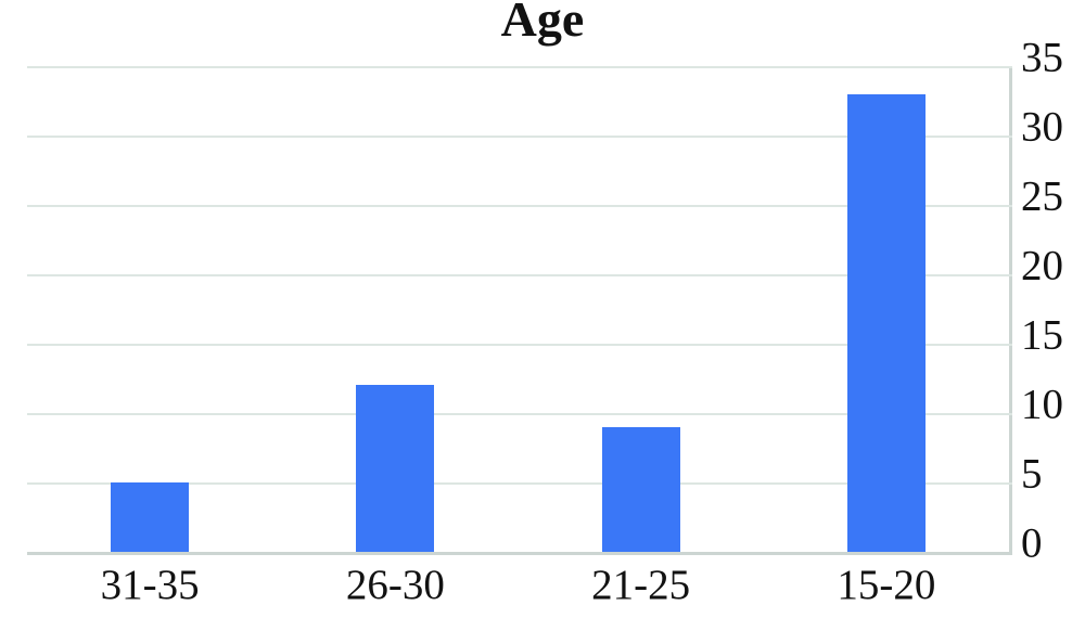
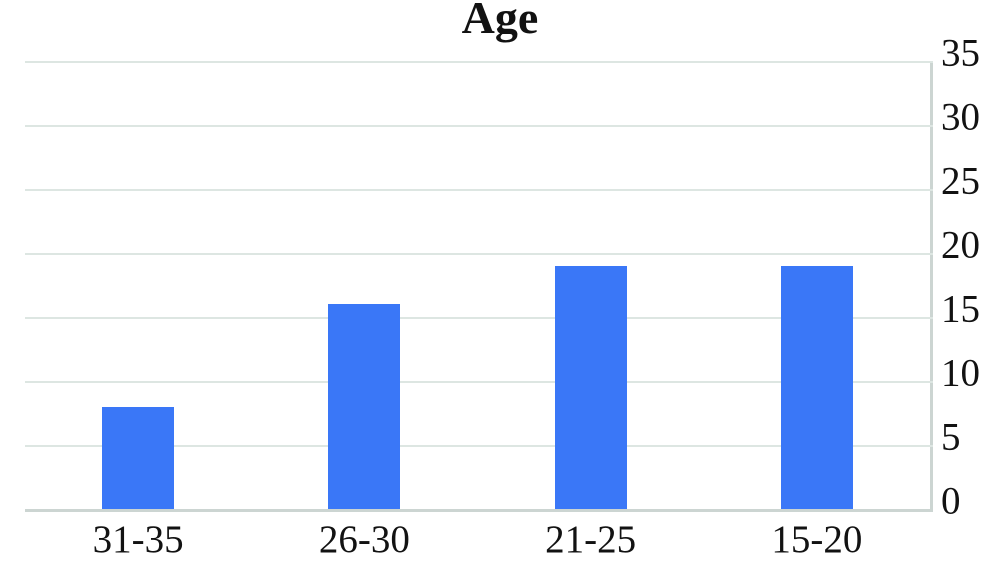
31-35: 5 -> 8
26-30: 12 -> 16
21-25: 9 -> 19
15-20: 33 -> 19
